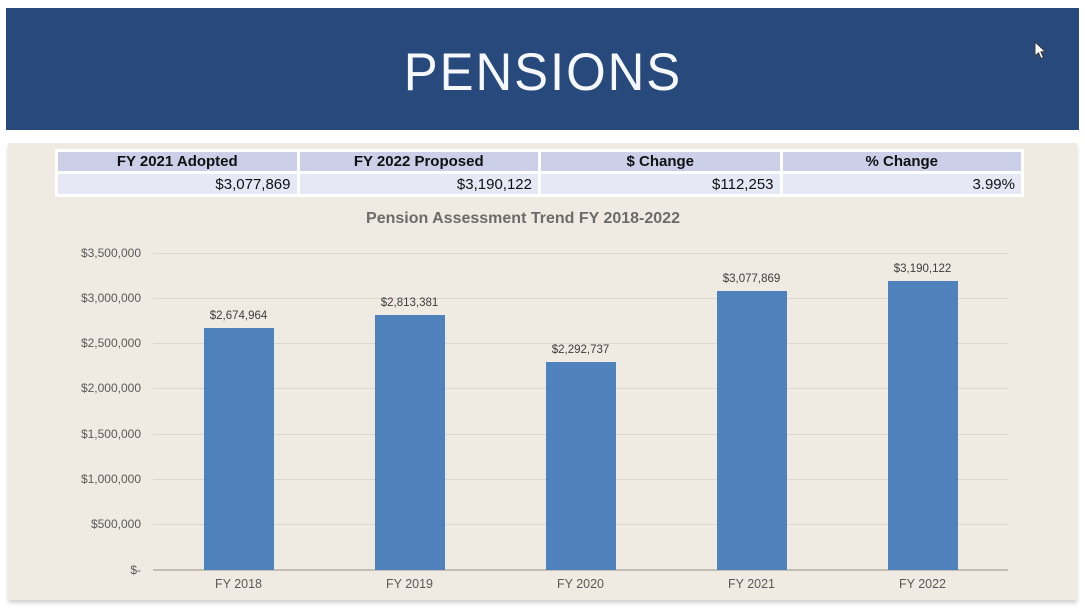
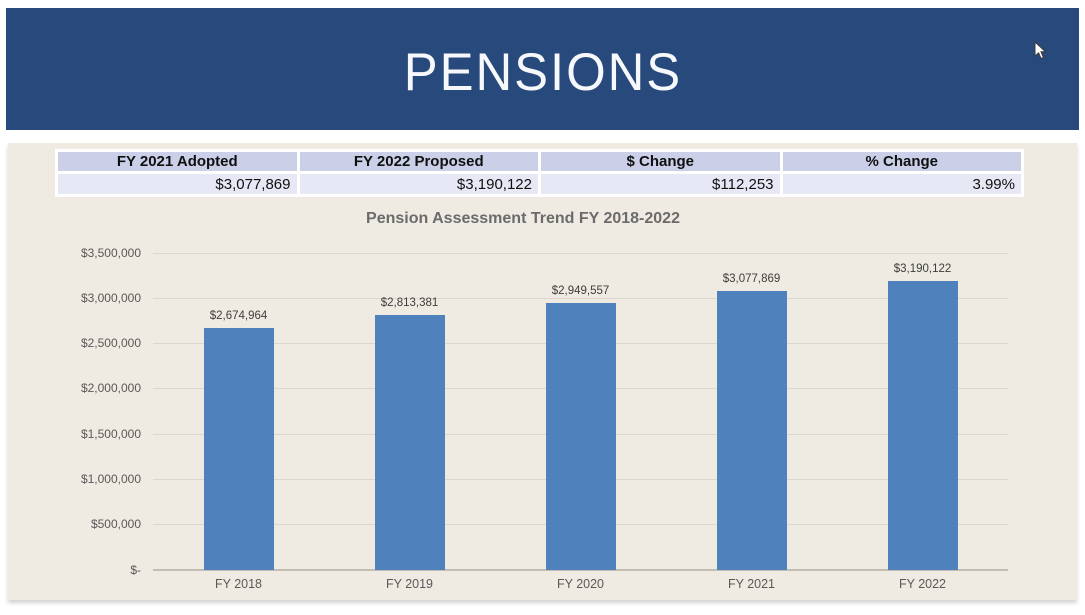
FY 2020: $2,292,737 -> $2,949,557
